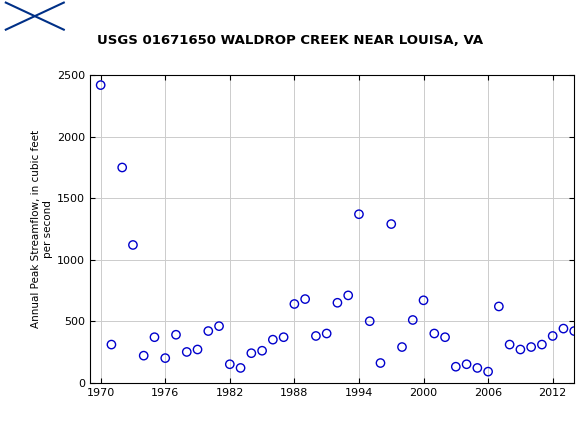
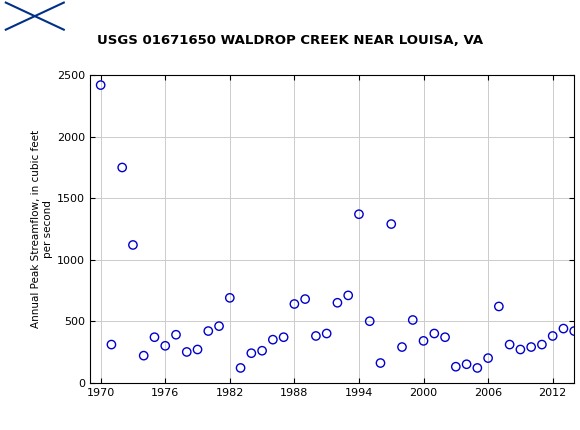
1976: 200 -> 300
1982: 150 -> 690
2000: 670 -> 340
2006: 90 -> 200
